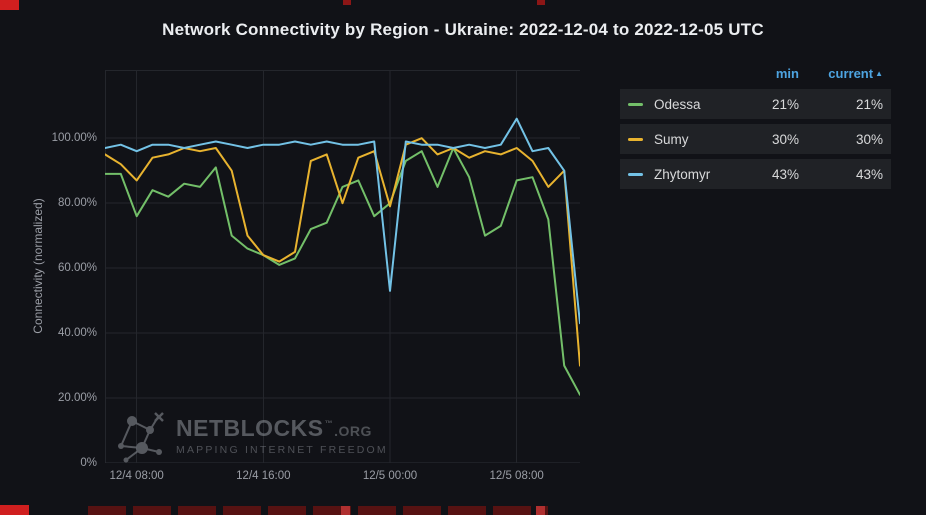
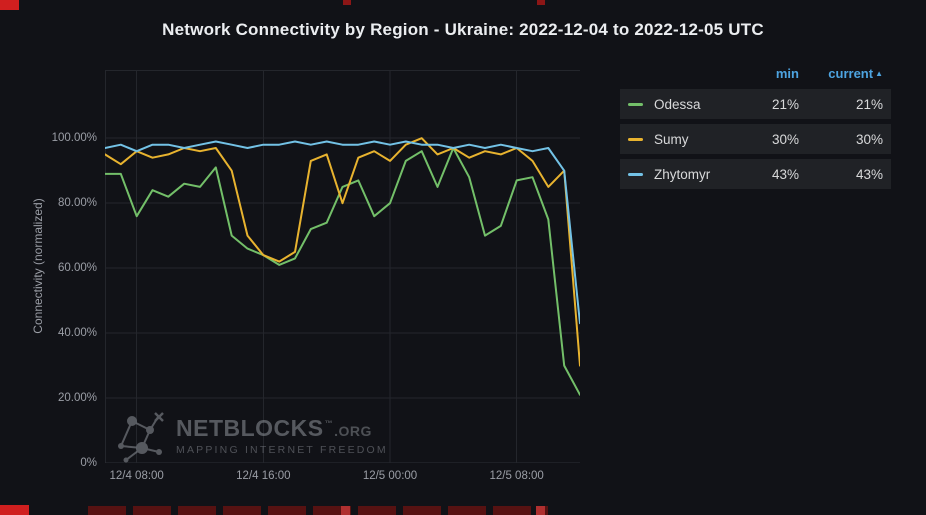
Sumy/12/4 08:00: 87% -> 96%
Sumy/12/5 00:00: 79% -> 93%
Zhytomyr/12/5 00:00: 53% -> 98%
Zhytomyr/12/5 08:00: 106% -> 97%
